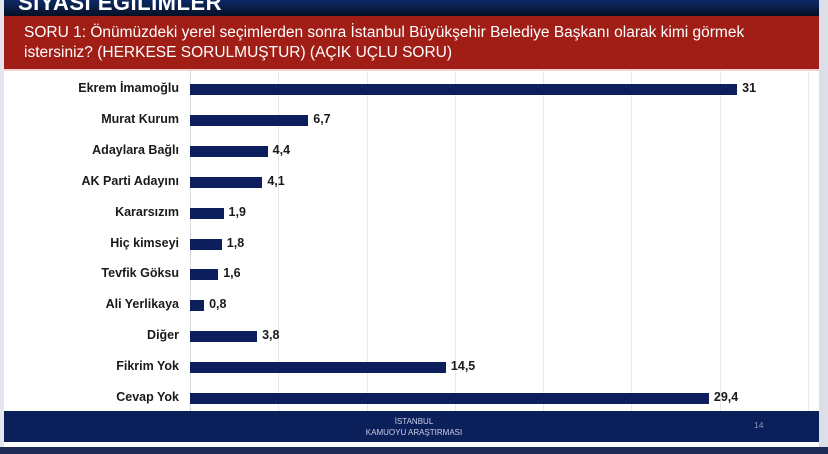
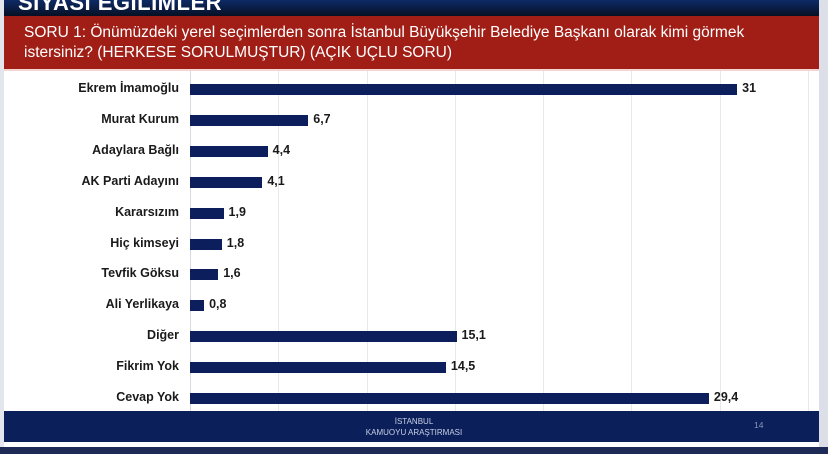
Diğer: 3,8 -> 15,1
